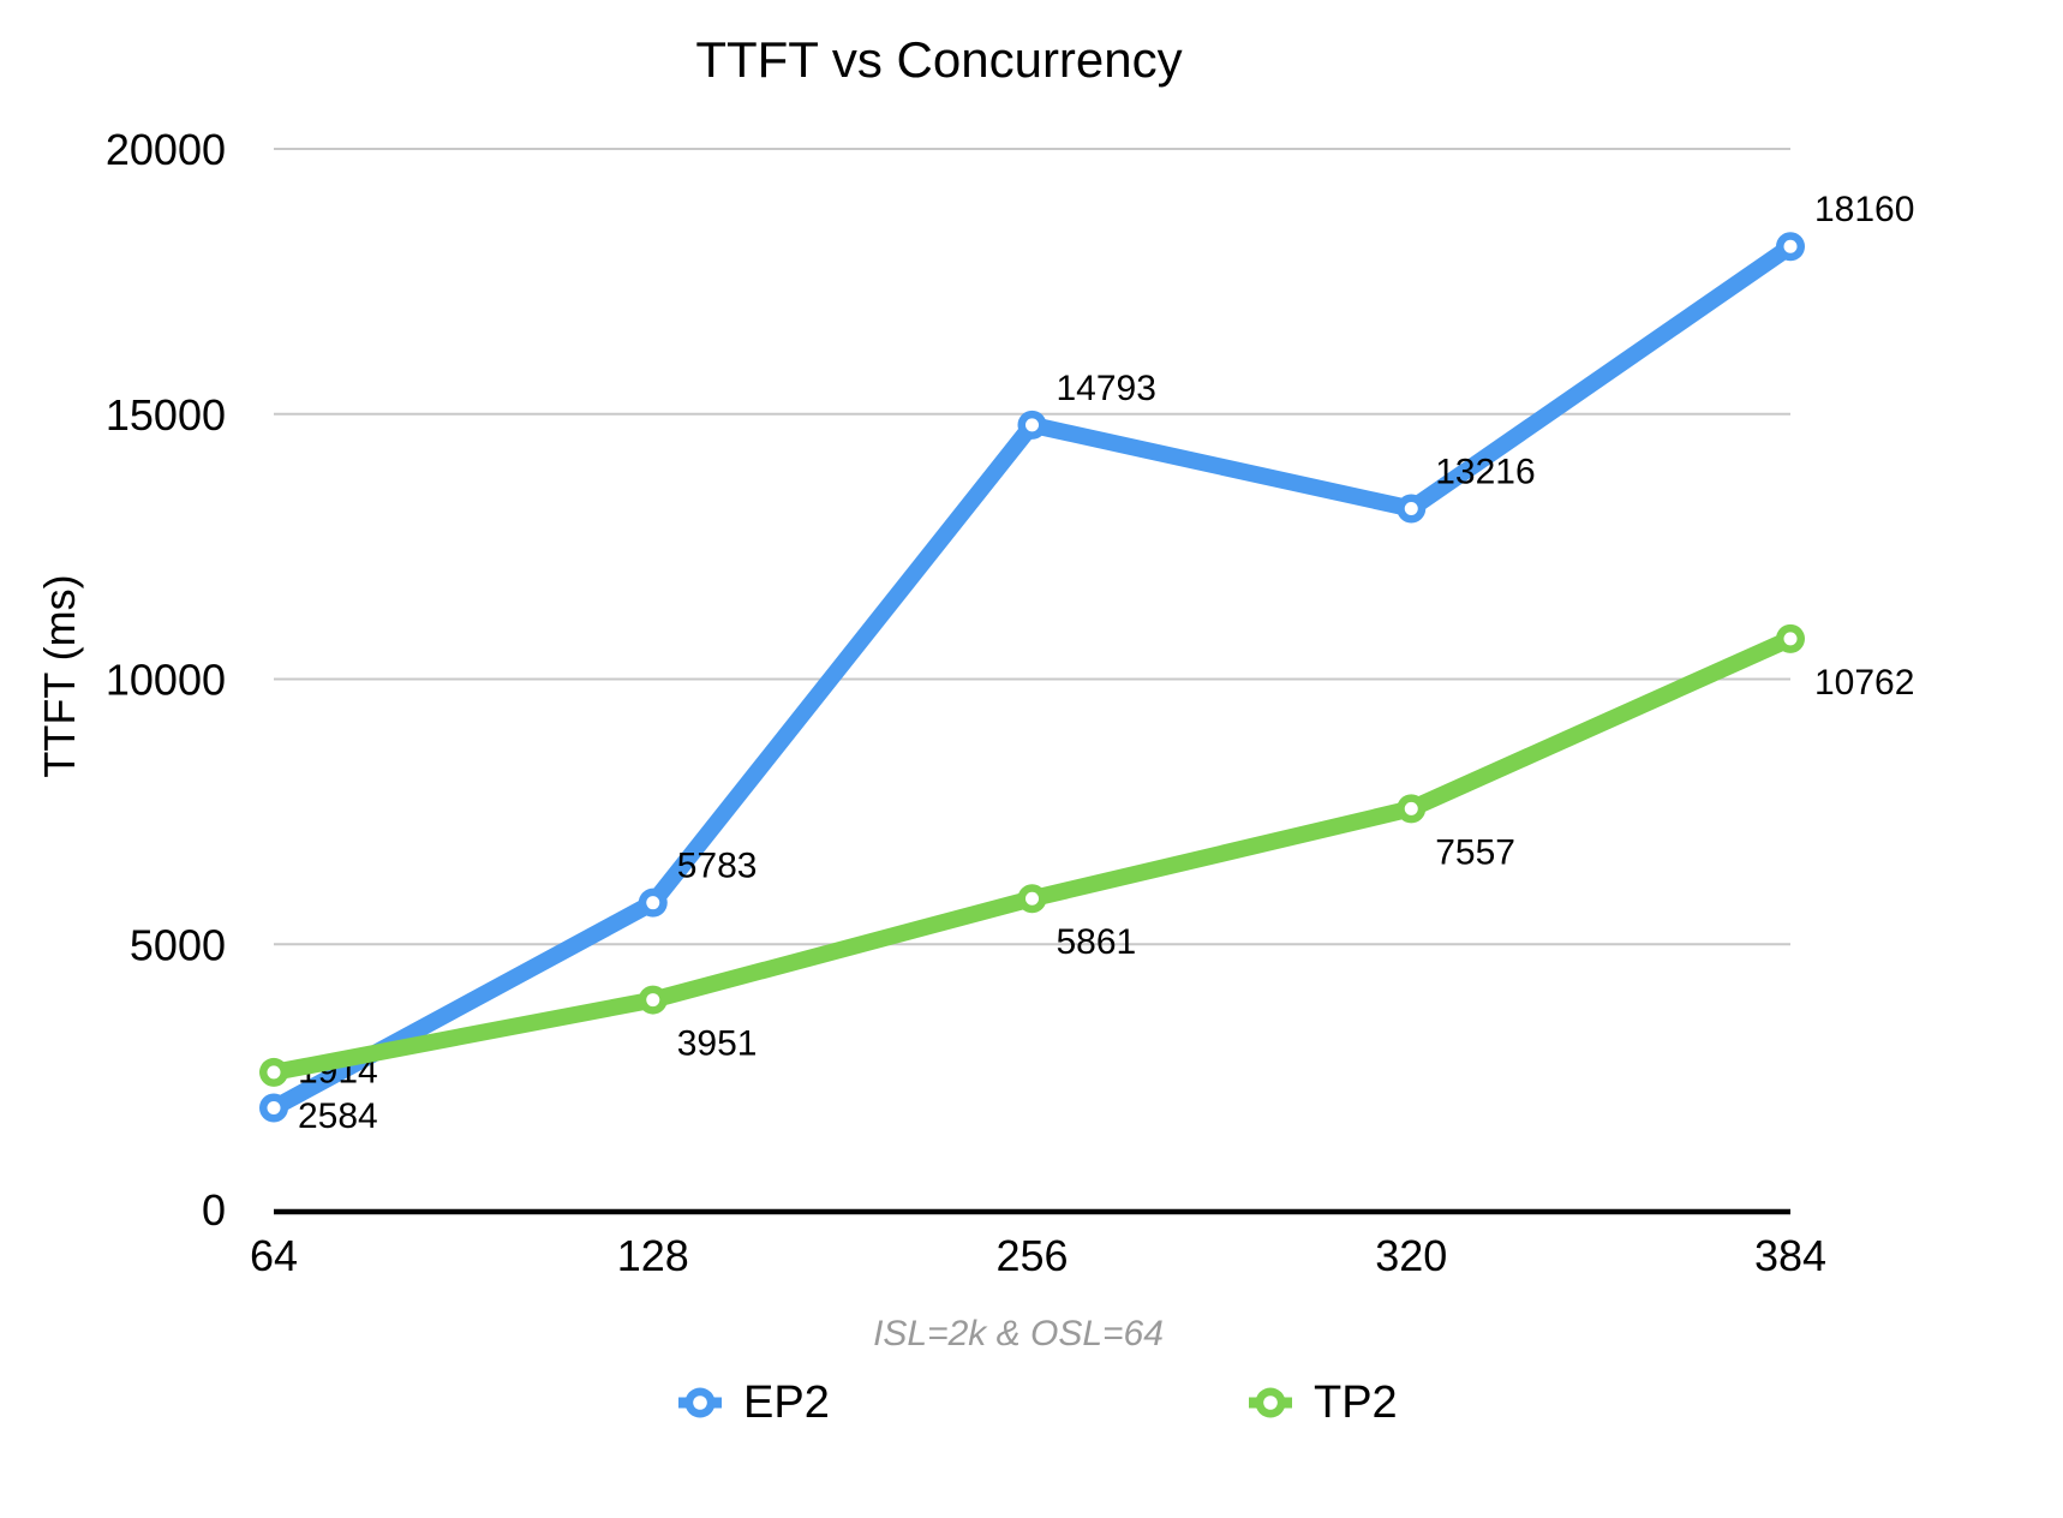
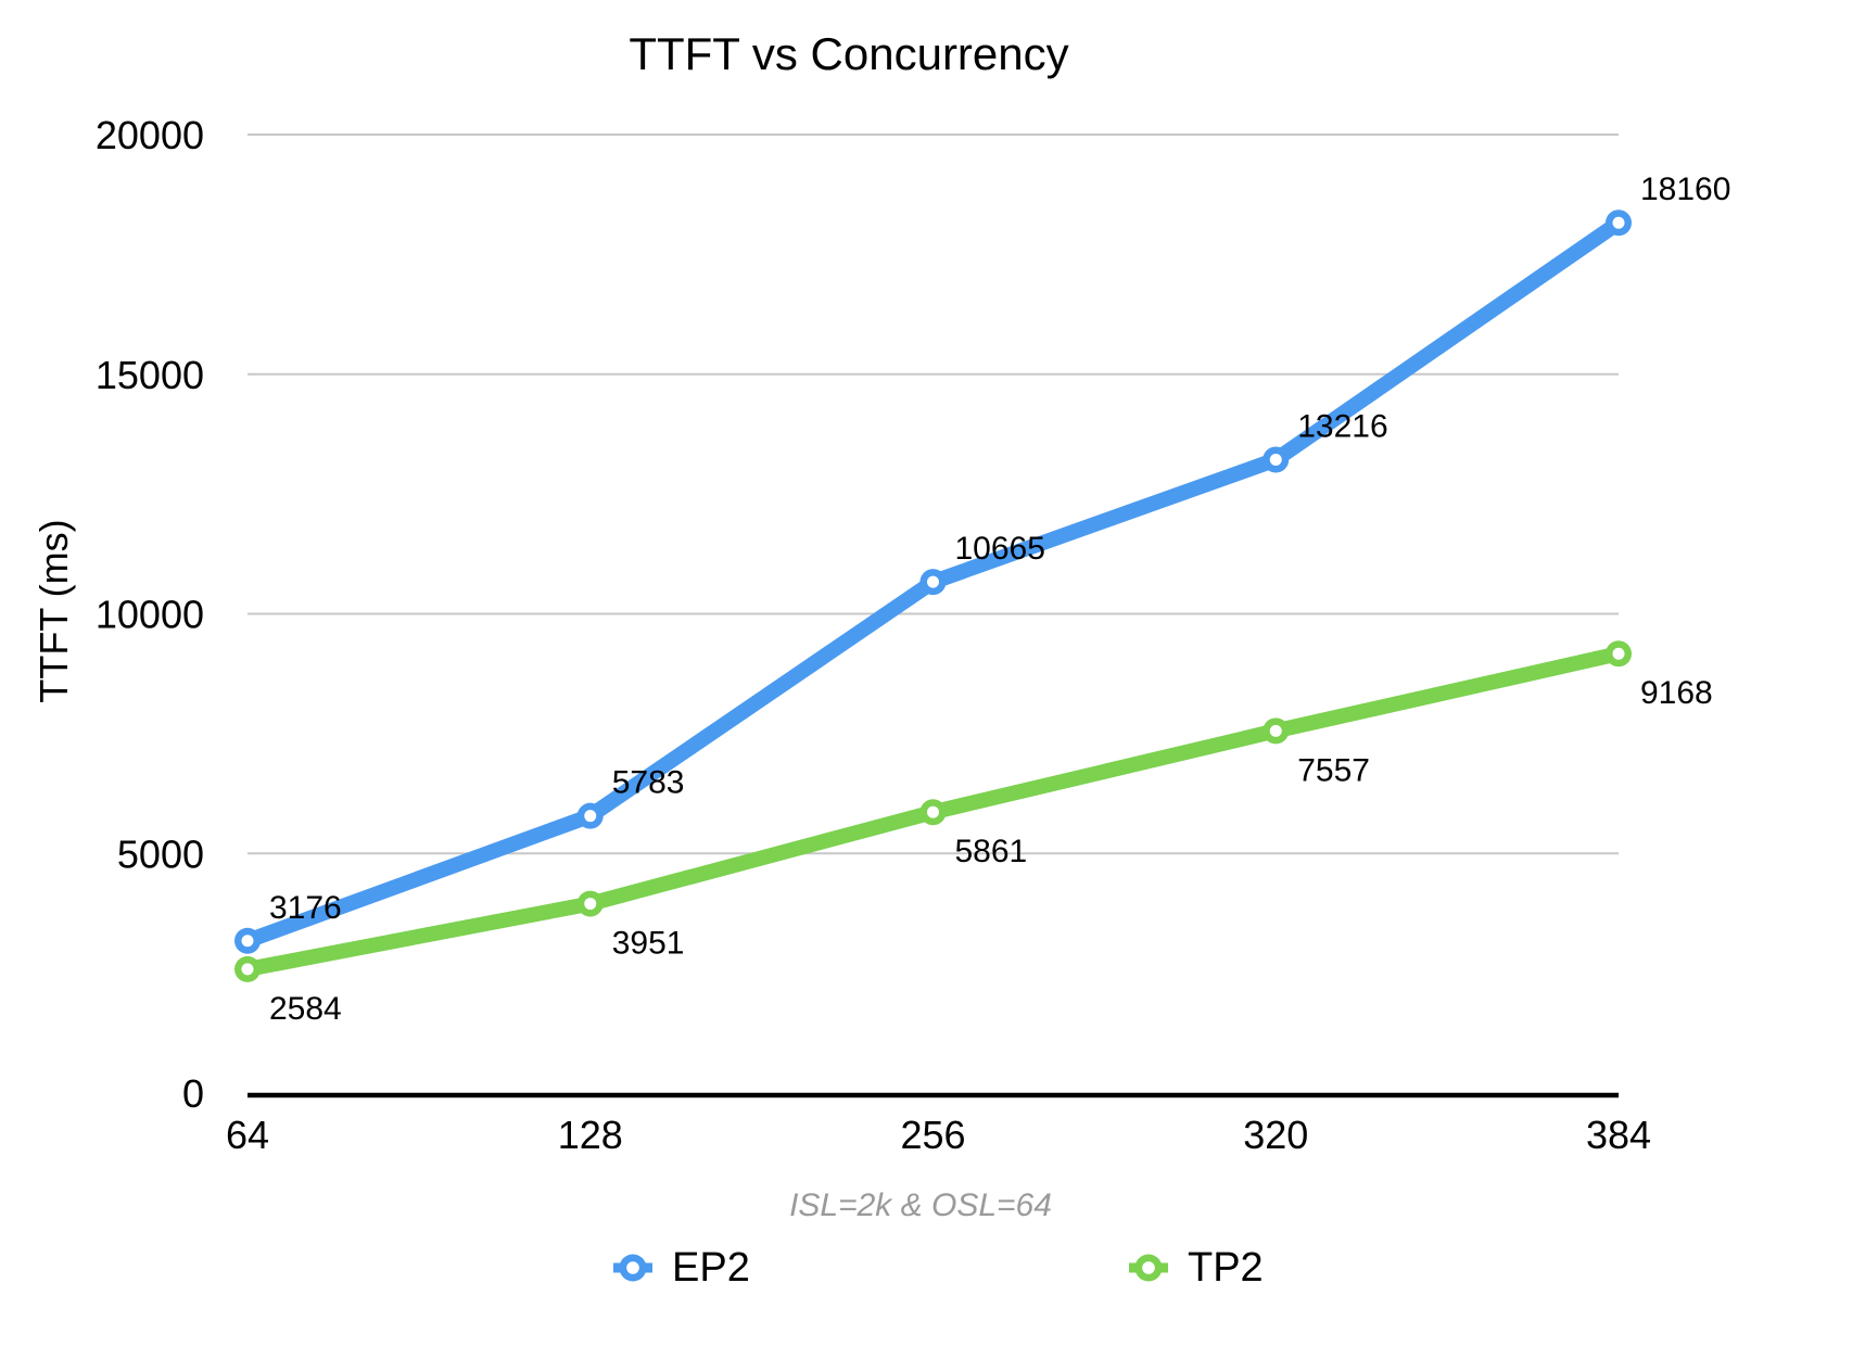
EP2/64: 1914 -> 3176
EP2/256: 14793 -> 10665
TP2/384: 10762 -> 9168
